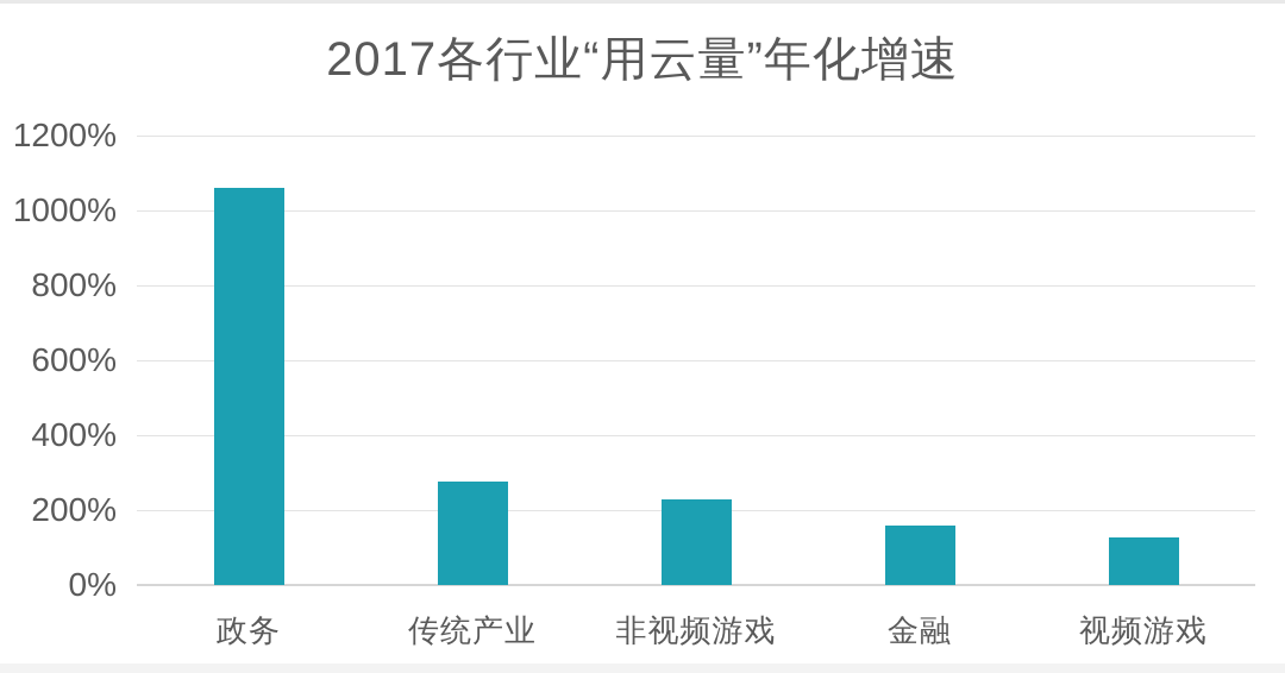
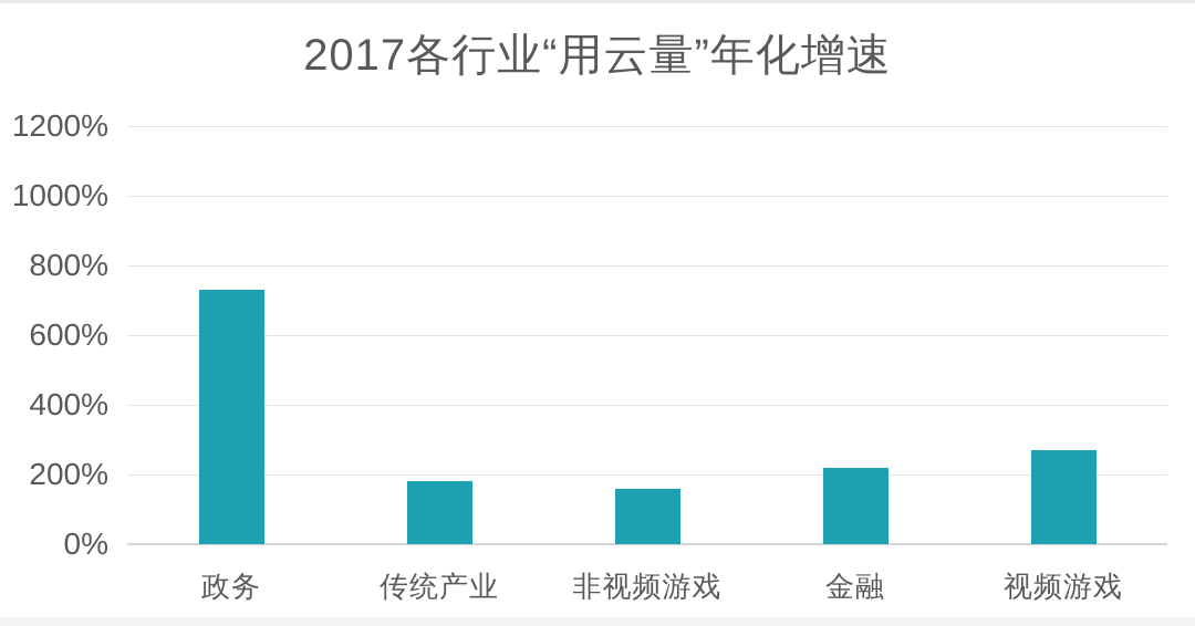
政务: 1060% -> 730%
传统产业: 280% -> 180%
非视频游戏: 230% -> 160%
金融: 160% -> 220%
视频游戏: 130% -> 270%
